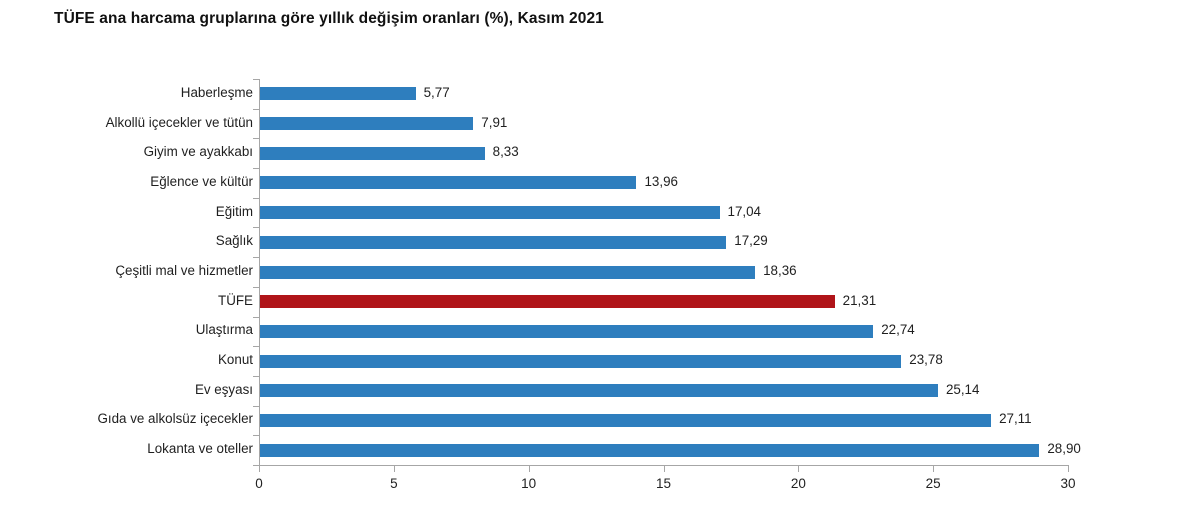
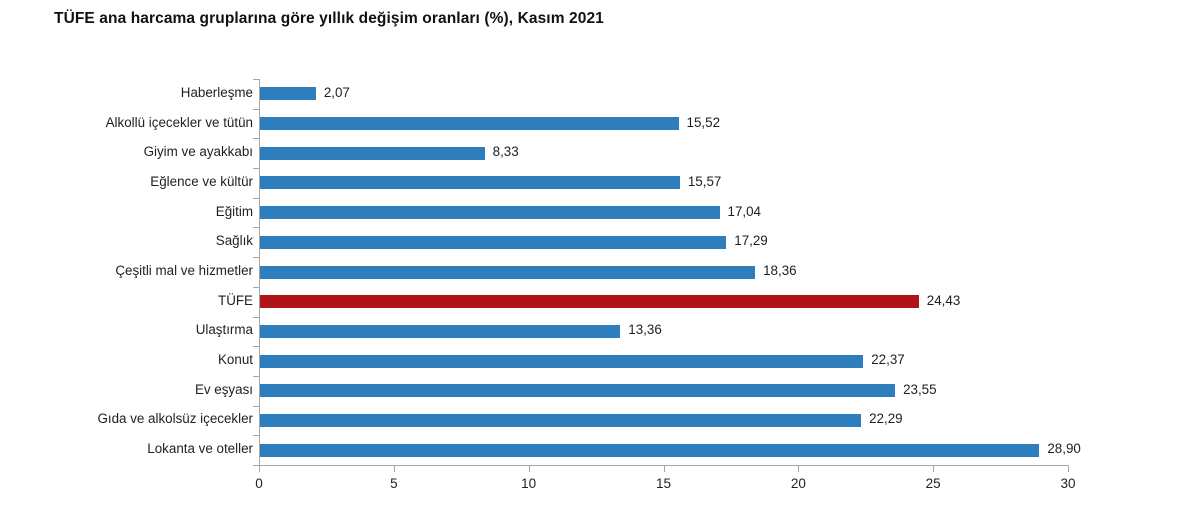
Haberleşme: 5,77 -> 2,07
Alkollü içecekler ve tütün: 7,91 -> 15,52
Eğlence ve kültür: 13,96 -> 15,57
TÜFE: 21,31 -> 24,43
Ulaştırma: 22,74 -> 13,36
Konut: 23,78 -> 22,37
Ev eşyası: 25,14 -> 23,55
Gıda ve alkolsüz içecekler: 27,11 -> 22,29
